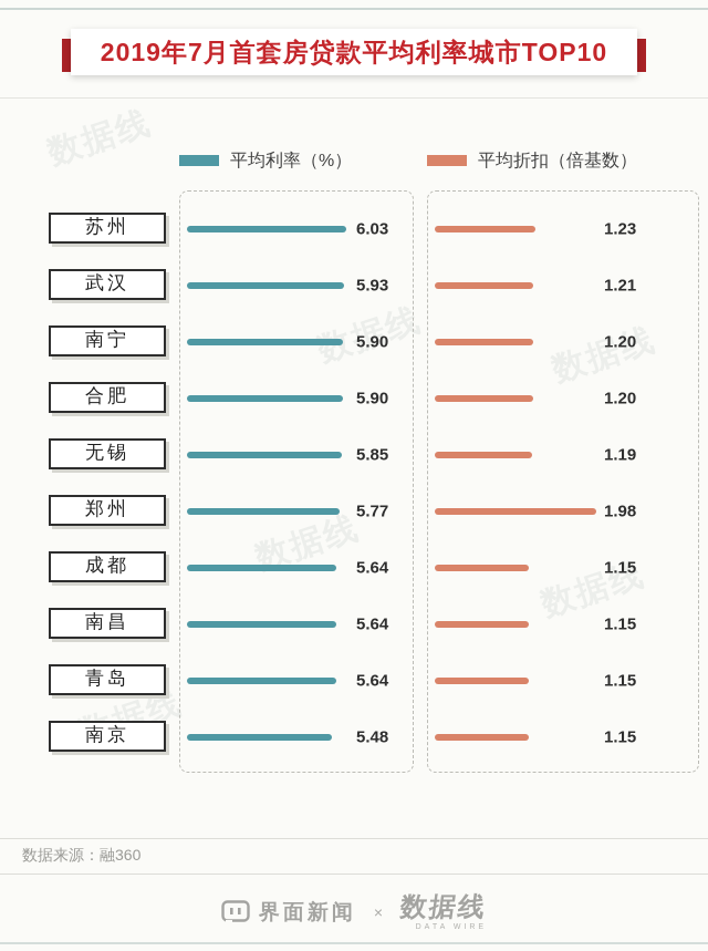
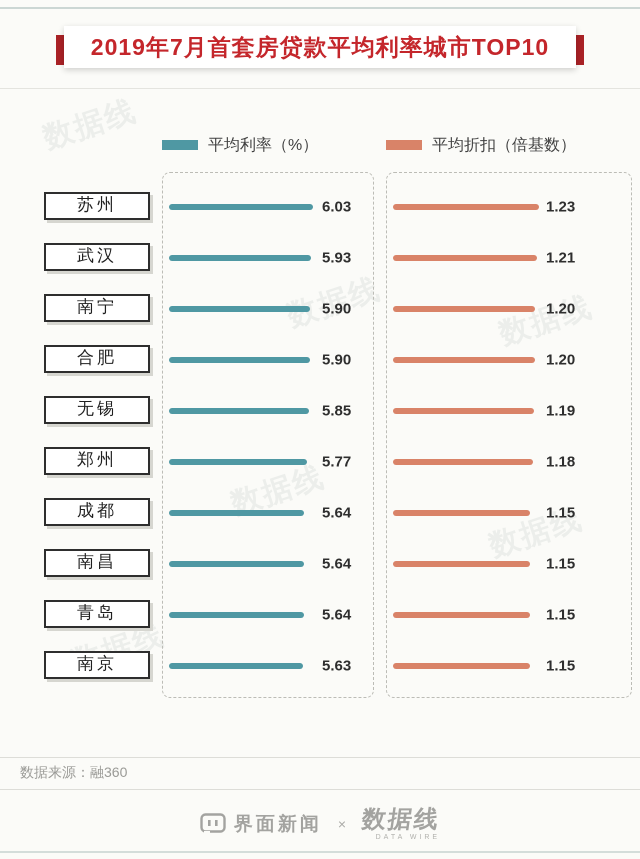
平均折扣（倍基数）/郑州: 1.98 -> 1.18
平均利率（%）/南京: 5.48 -> 5.63
